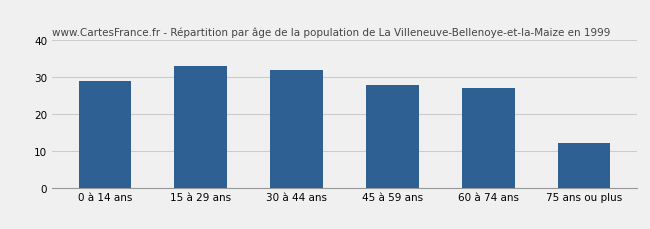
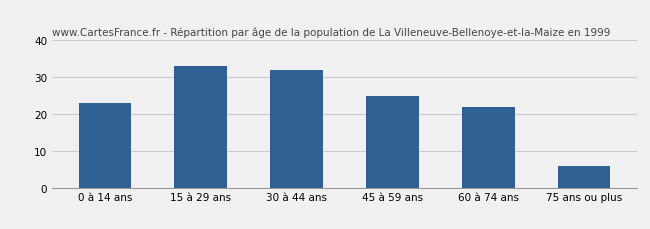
0 à 14 ans: 29 -> 23
45 à 59 ans: 28 -> 25
60 à 74 ans: 27 -> 22
75 ans ou plus: 12 -> 6
